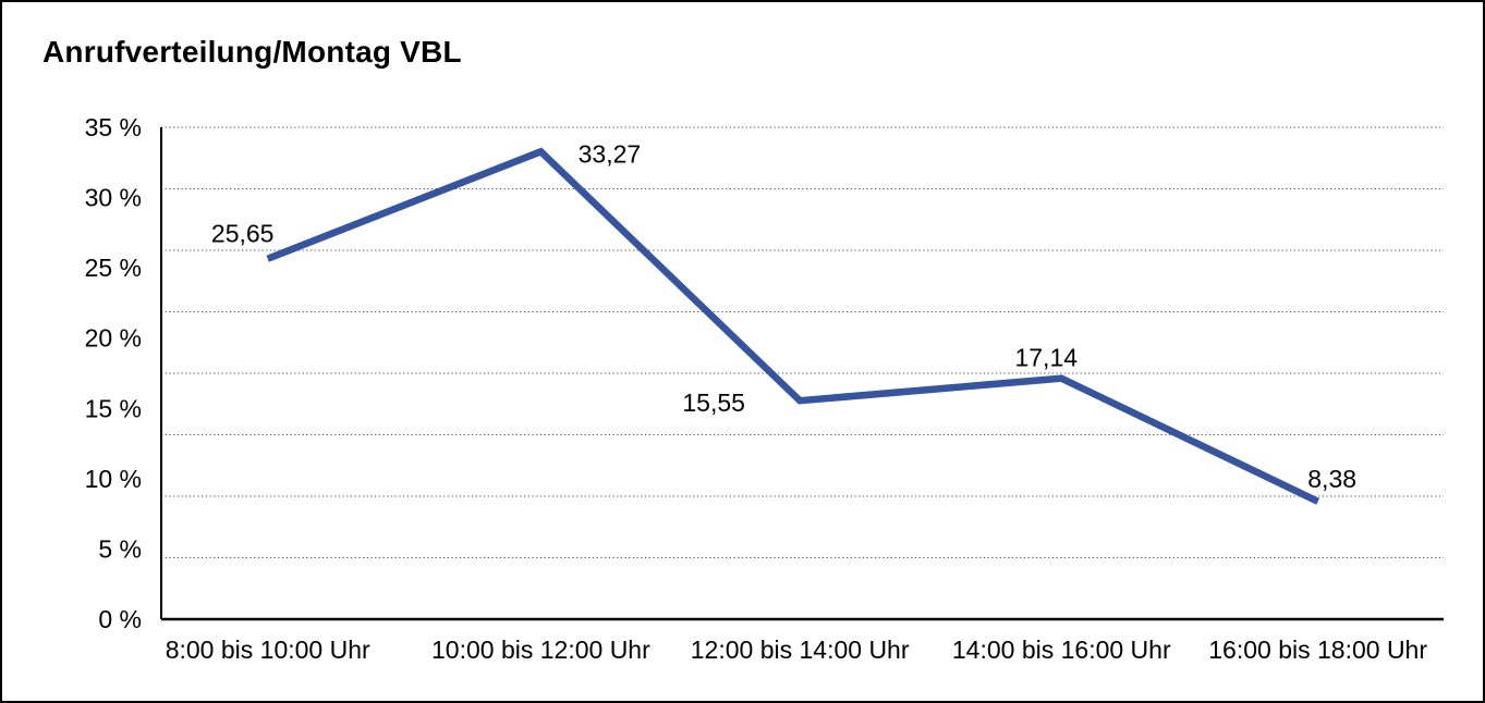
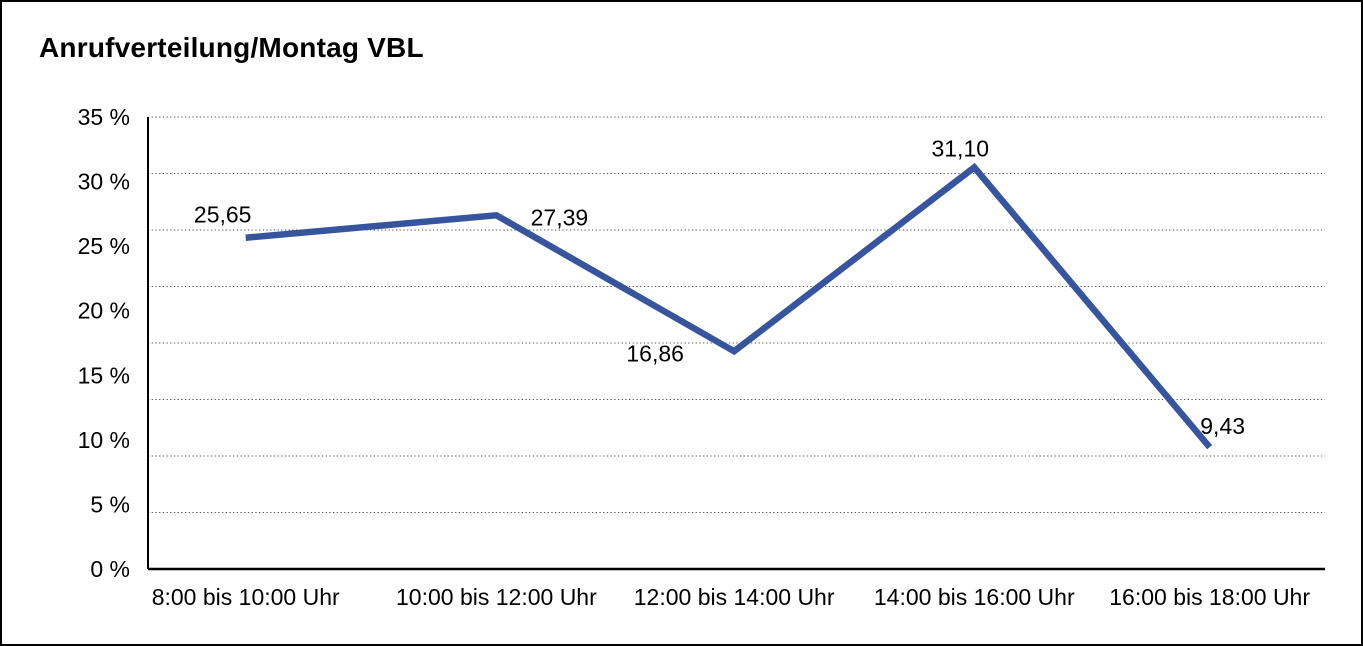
10:00 bis 12:00 Uhr: 33,27 -> 27,39
12:00 bis 14:00 Uhr: 15,55 -> 16,86
14:00 bis 16:00 Uhr: 17,14 -> 31,10
16:00 bis 18:00 Uhr: 8,38 -> 9,43
